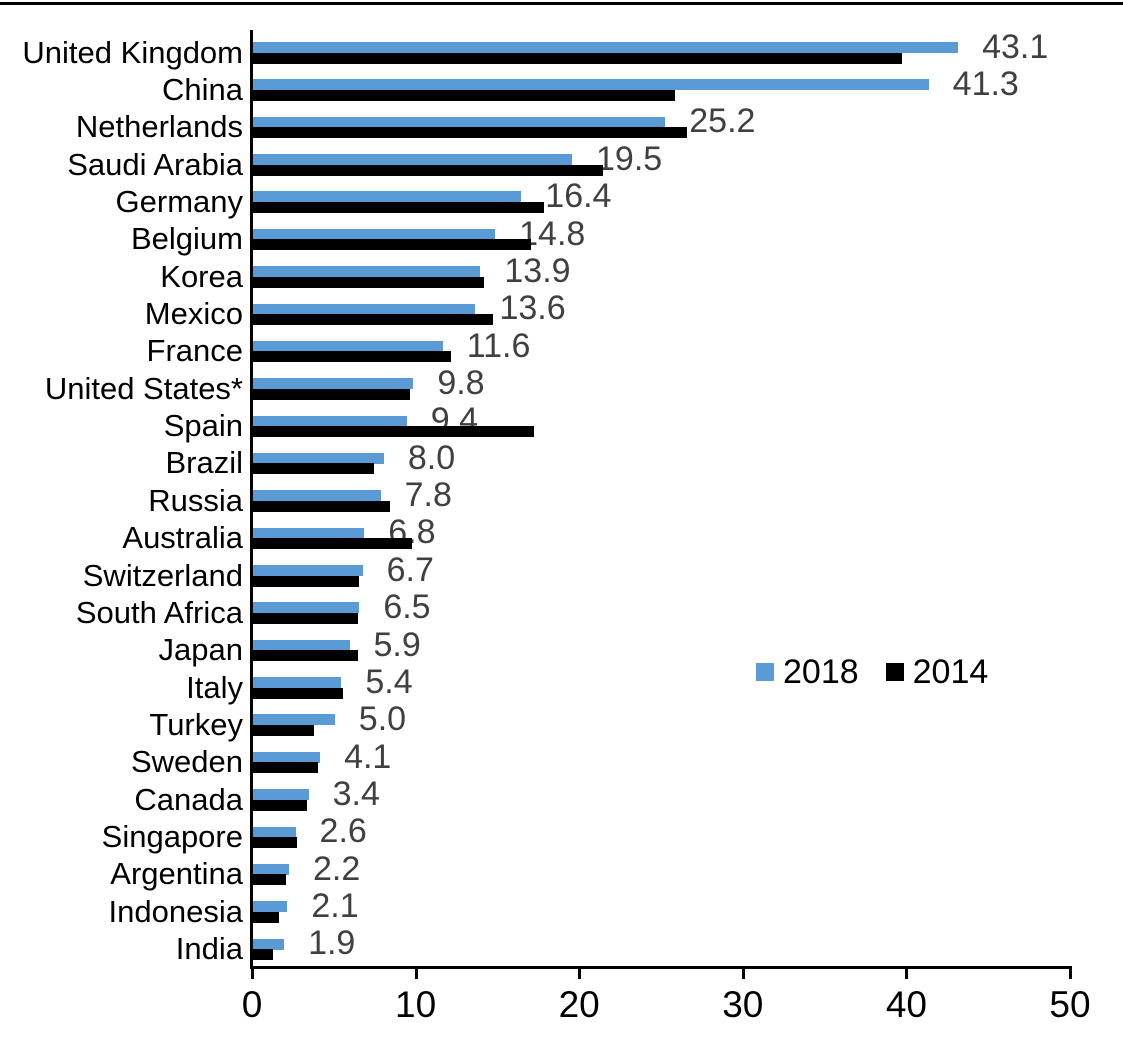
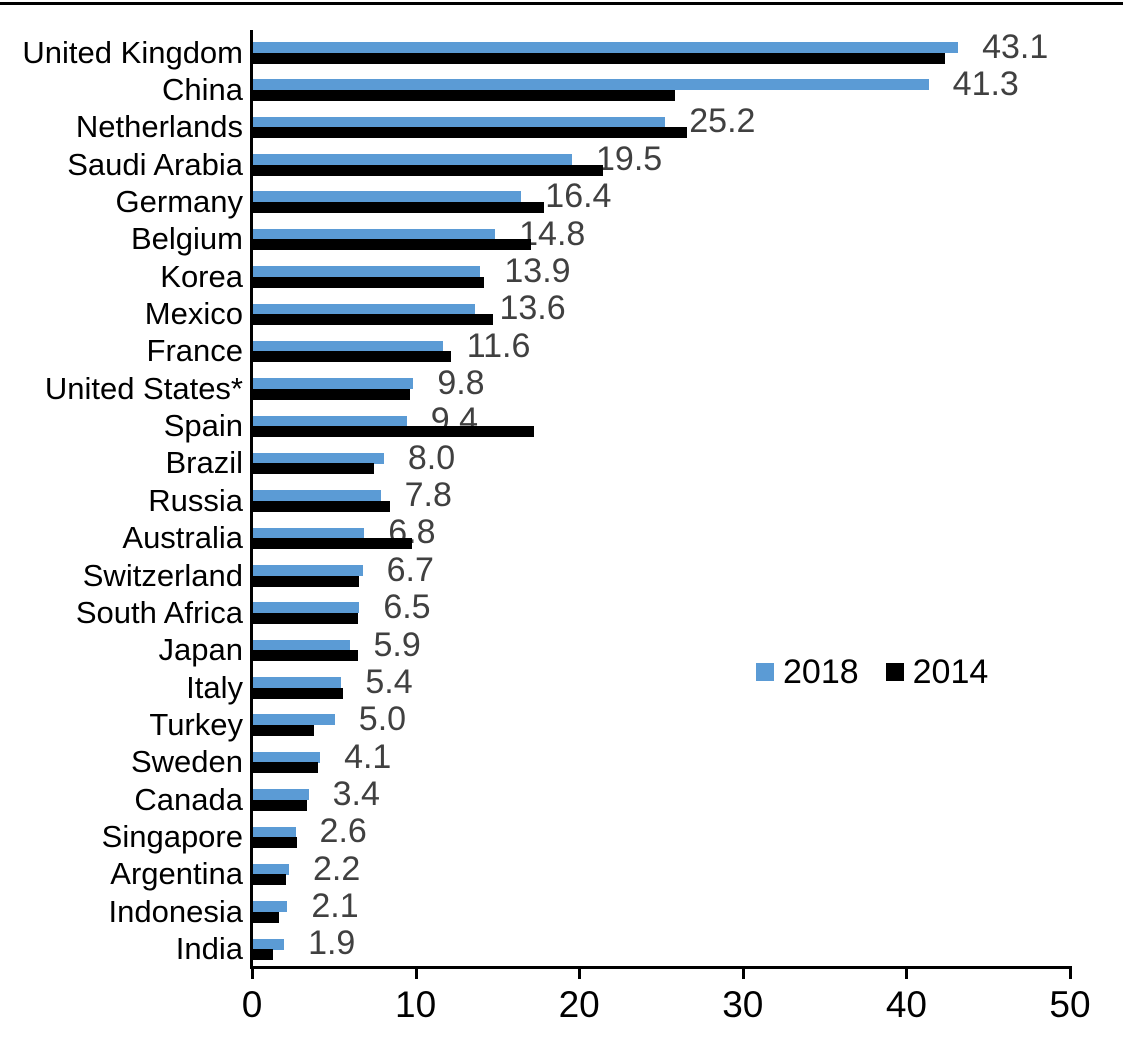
2014/United Kingdom: 39.7 -> 42.3
